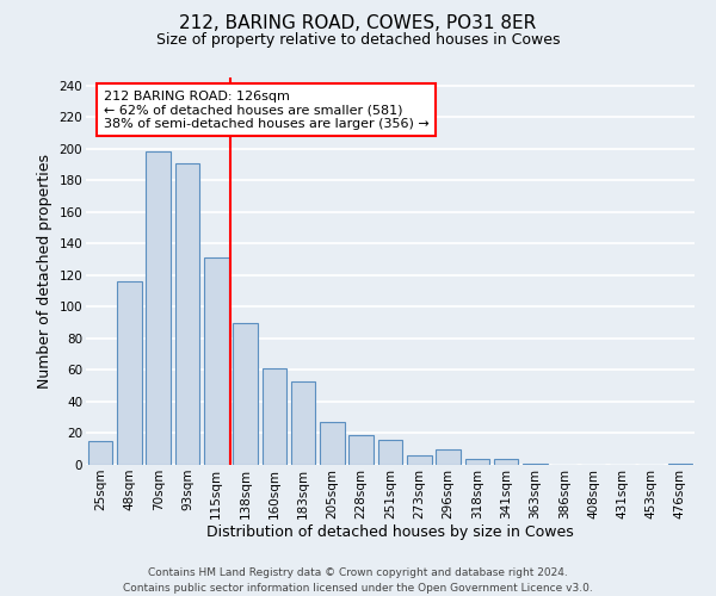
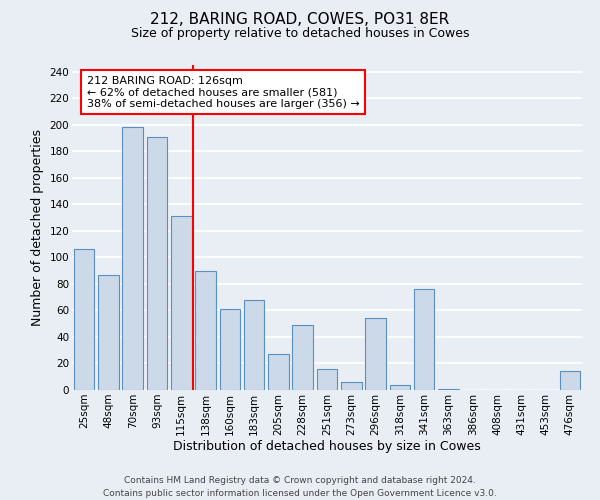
25sqm: 15 -> 106
48sqm: 116 -> 87
183sqm: 53 -> 68
228sqm: 19 -> 49
296sqm: 10 -> 54
341sqm: 4 -> 76
476sqm: 1 -> 14
